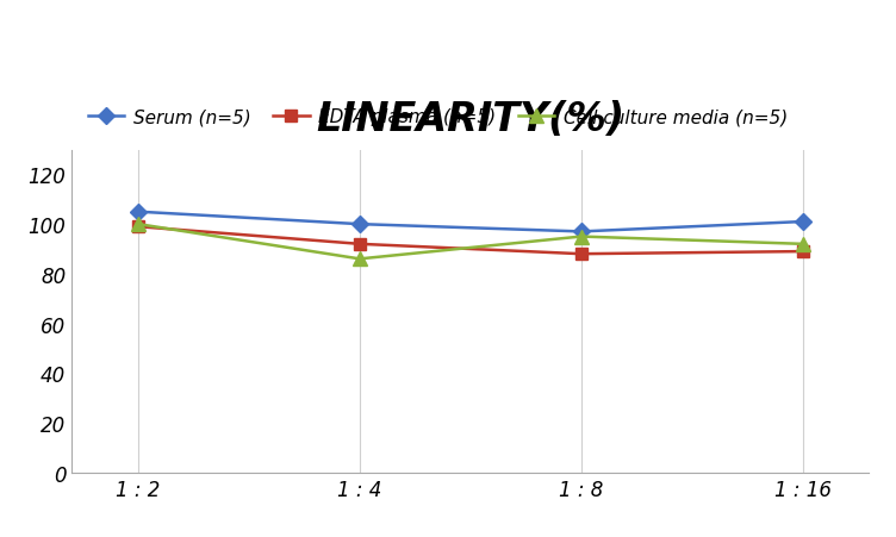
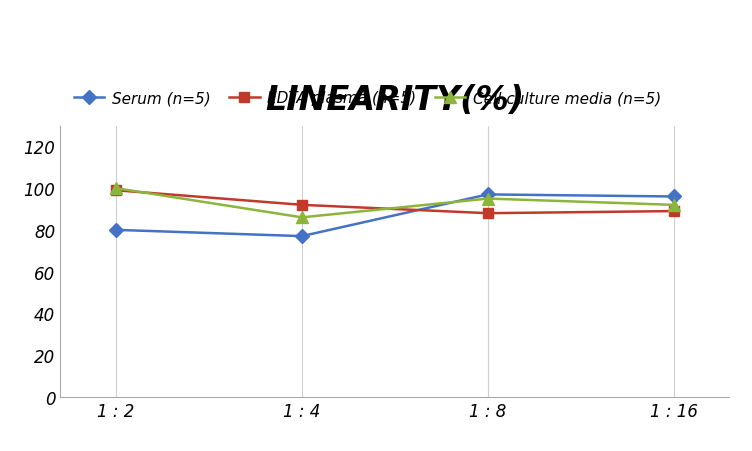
Serum (n=5)/1 : 2: 105 -> 80
Serum (n=5)/1 : 4: 100 -> 77
Serum (n=5)/1 : 16: 101 -> 96
